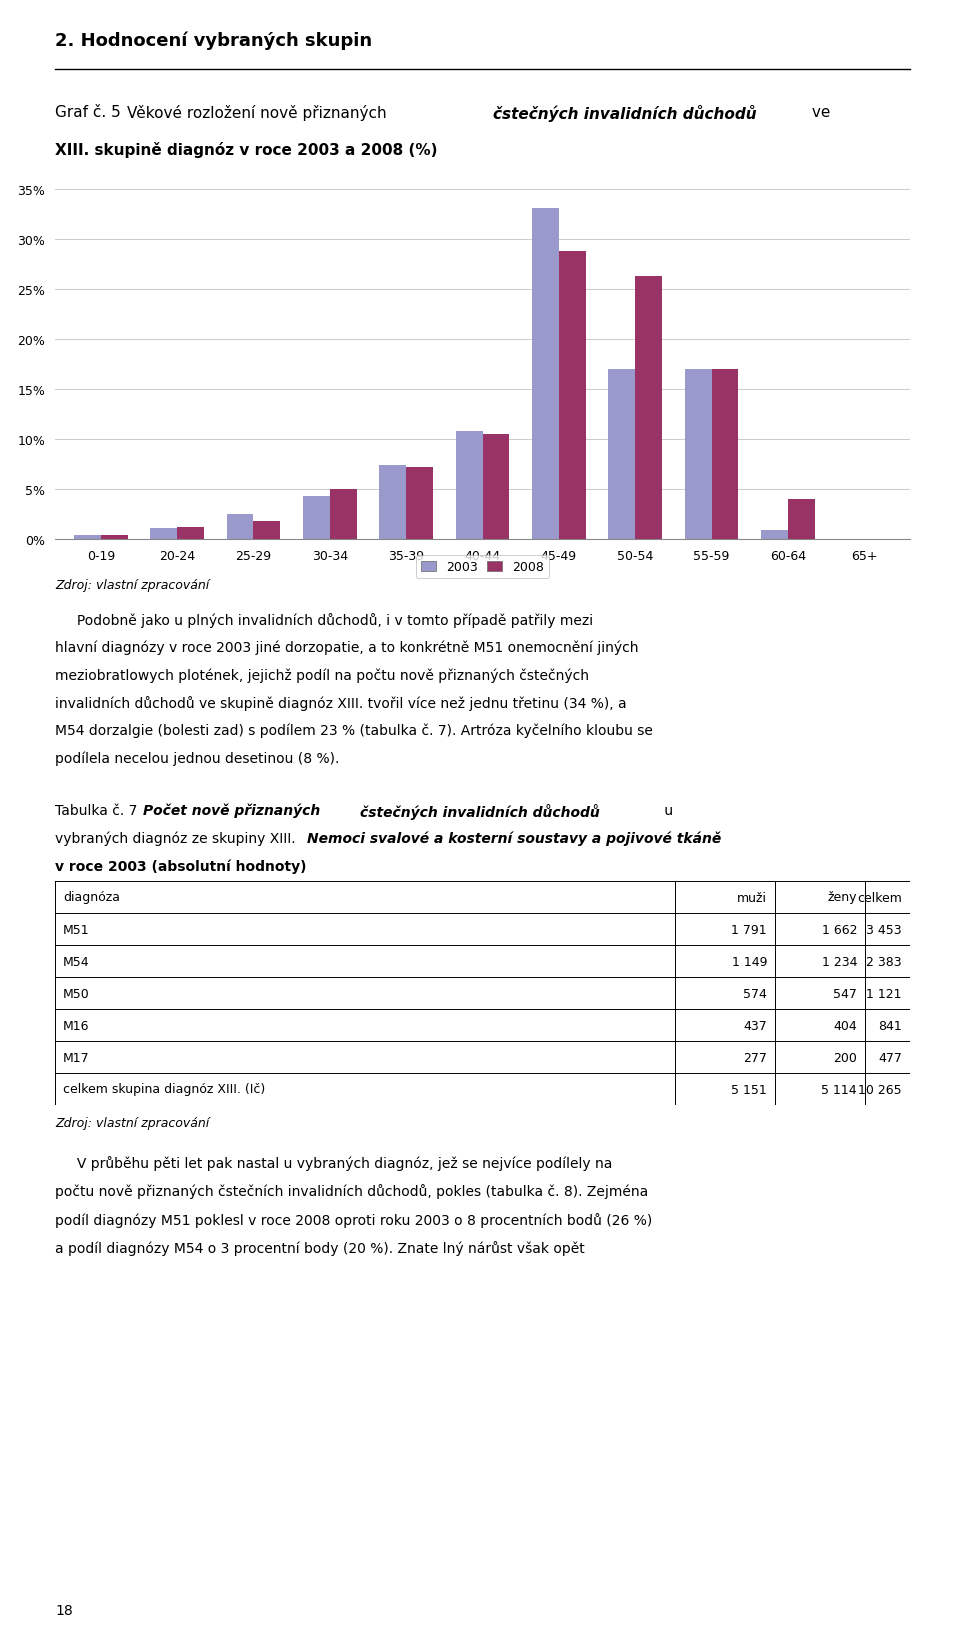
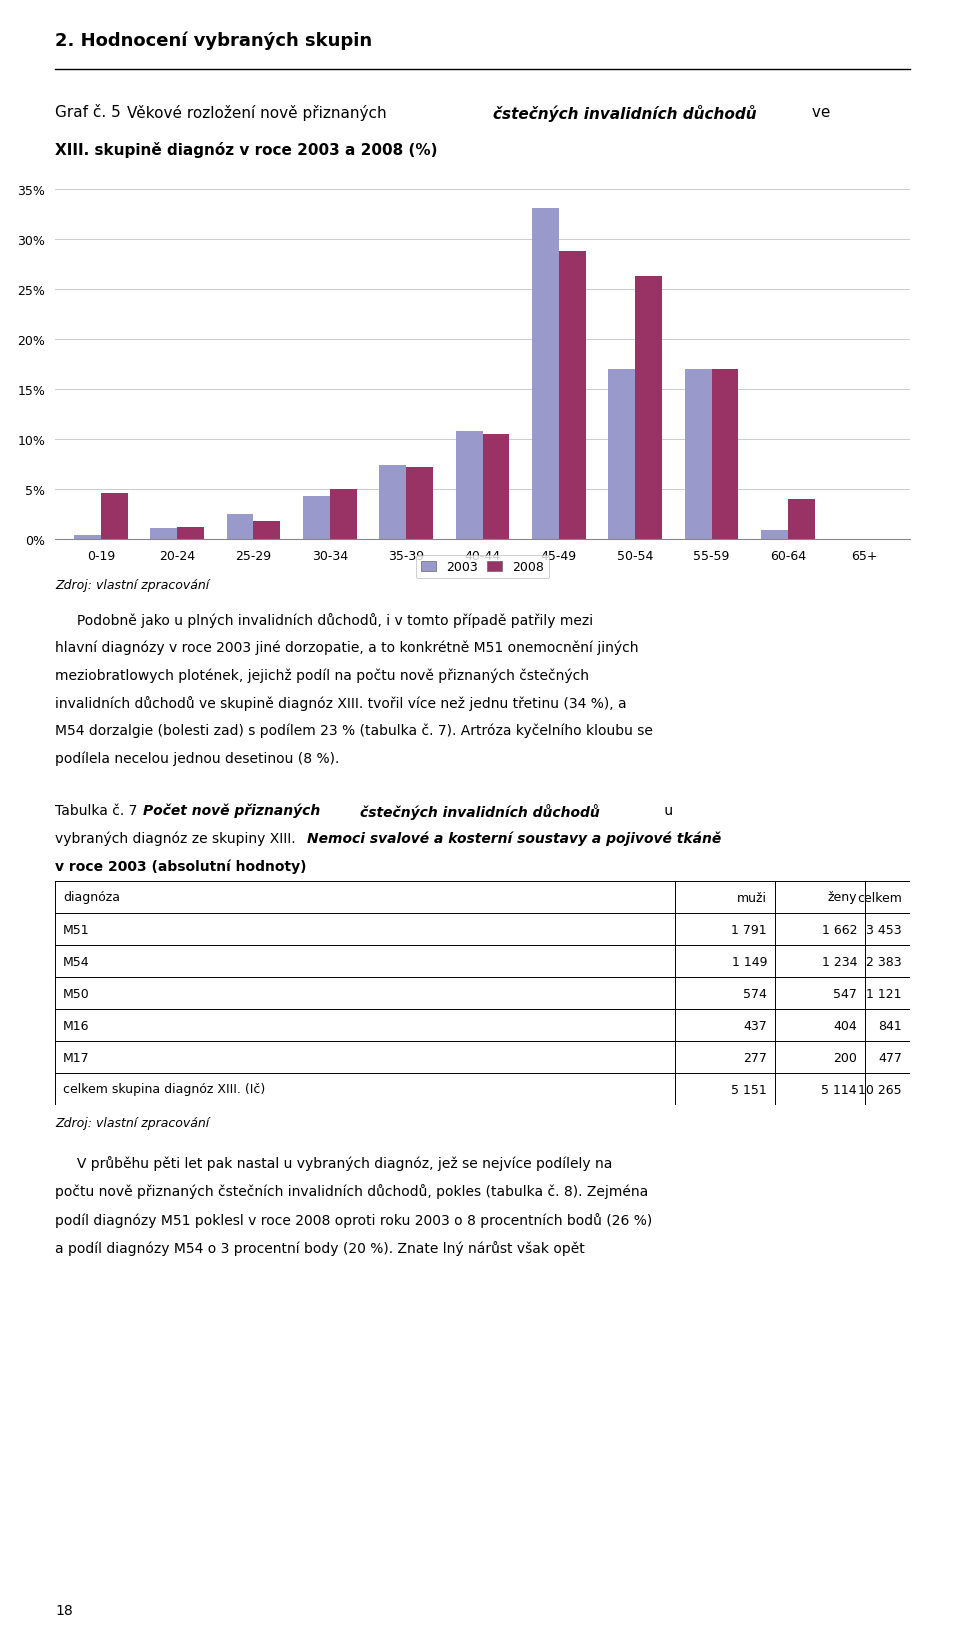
2008/0-19: 0.4% -> 4.6%
